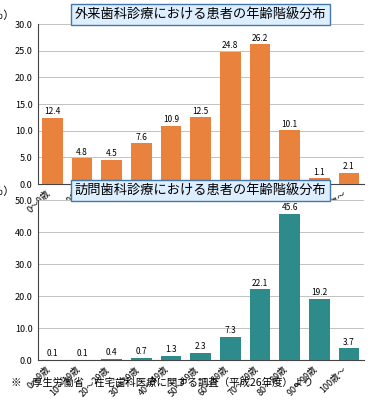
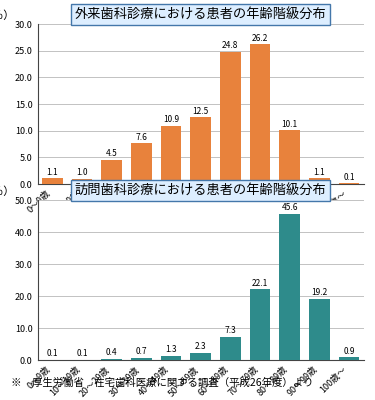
外来歯科診療における患者の年齢階級分布/0〜9歳: 12.4 -> 1.1
外来歯科診療における患者の年齢階級分布/10〜19歳: 4.8 -> 1.0
外来歯科診療における患者の年齢階級分布/100歳〜: 2.1 -> 0.1
訪問歯科診療における患者の年齢階級分布/100歳〜: 3.7 -> 0.9
